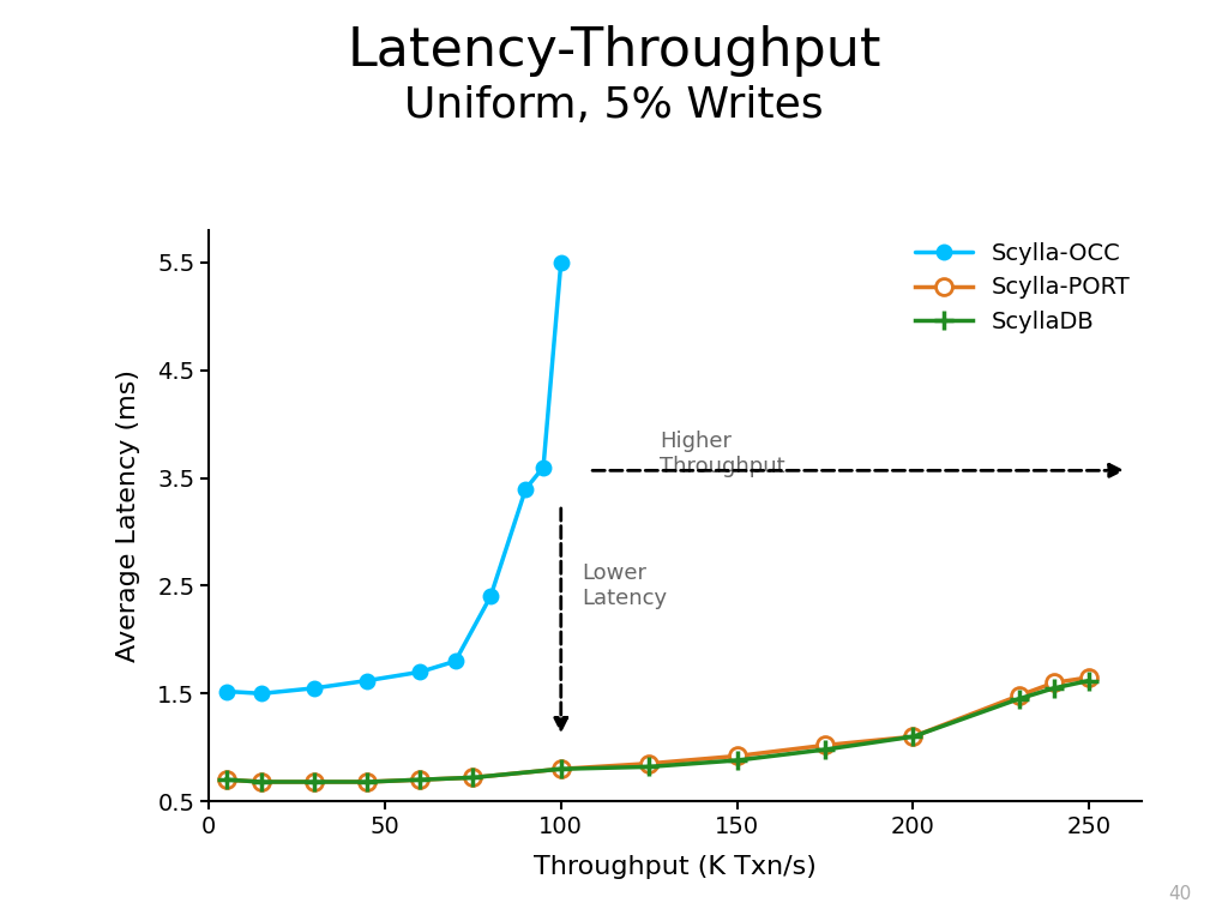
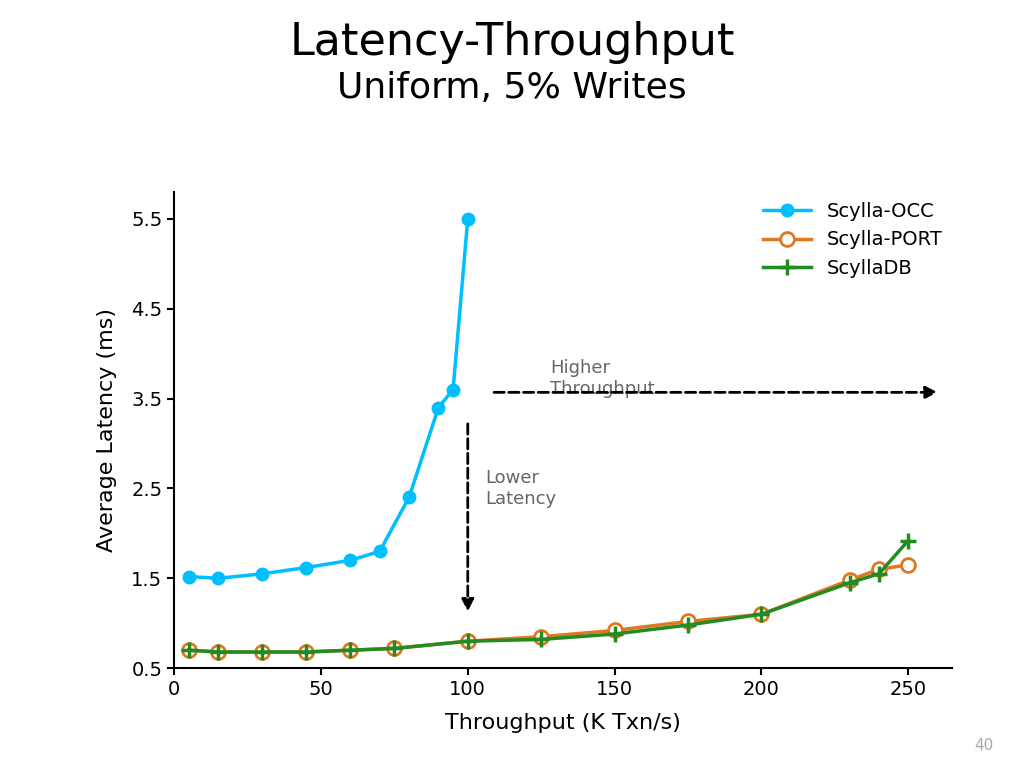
ScyllaDB/250: 1.62 -> 1.92
